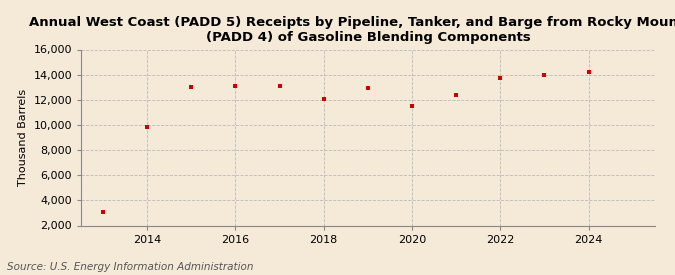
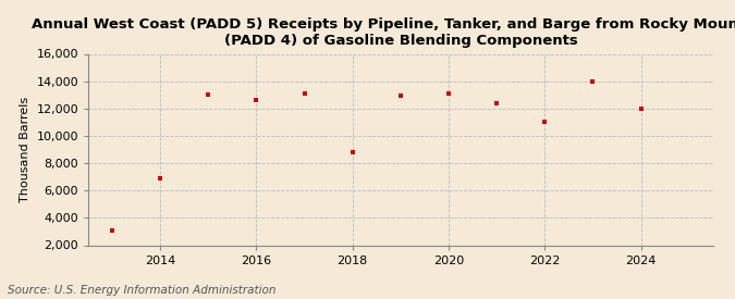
2014: 9,800 -> 6,900
2016: 13,100 -> 12,600
2018: 12,100 -> 8,800
2020: 11,500 -> 13,100
2022: 13,700 -> 11,000
2024: 14,200 -> 12,000
